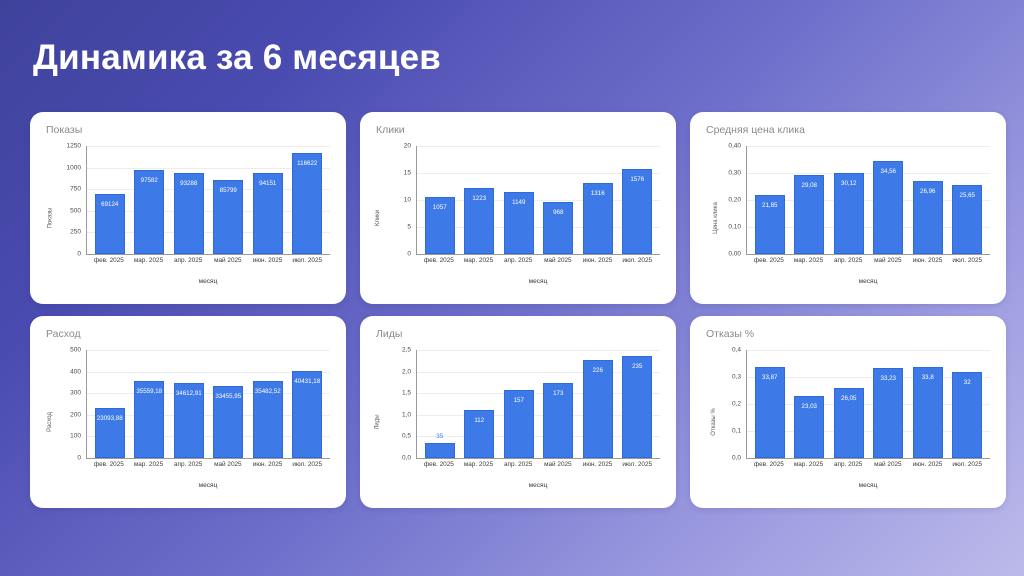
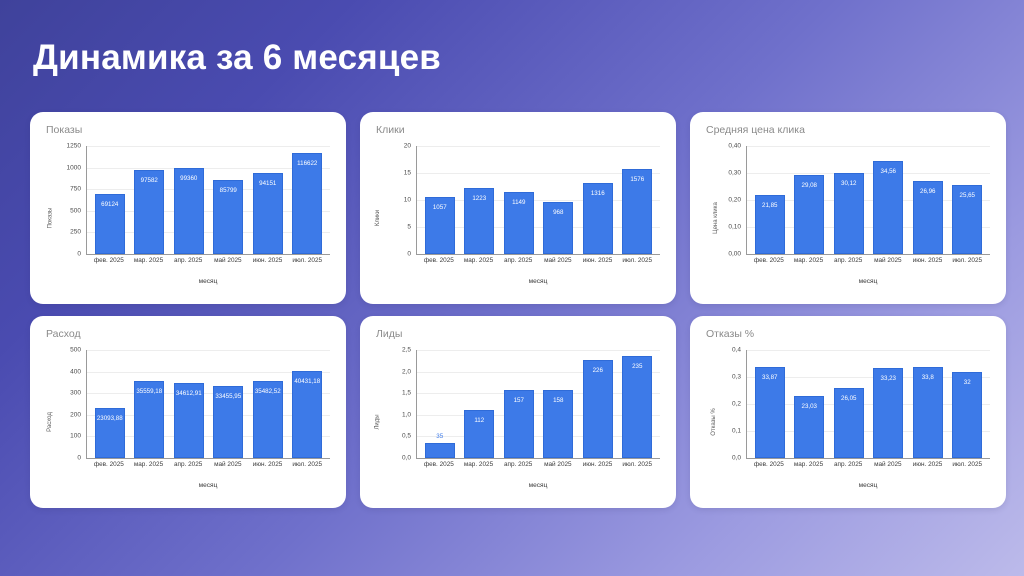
Показы/апр. 2025: 93288 -> 99360
Лиды/май 2025: 173 -> 158
